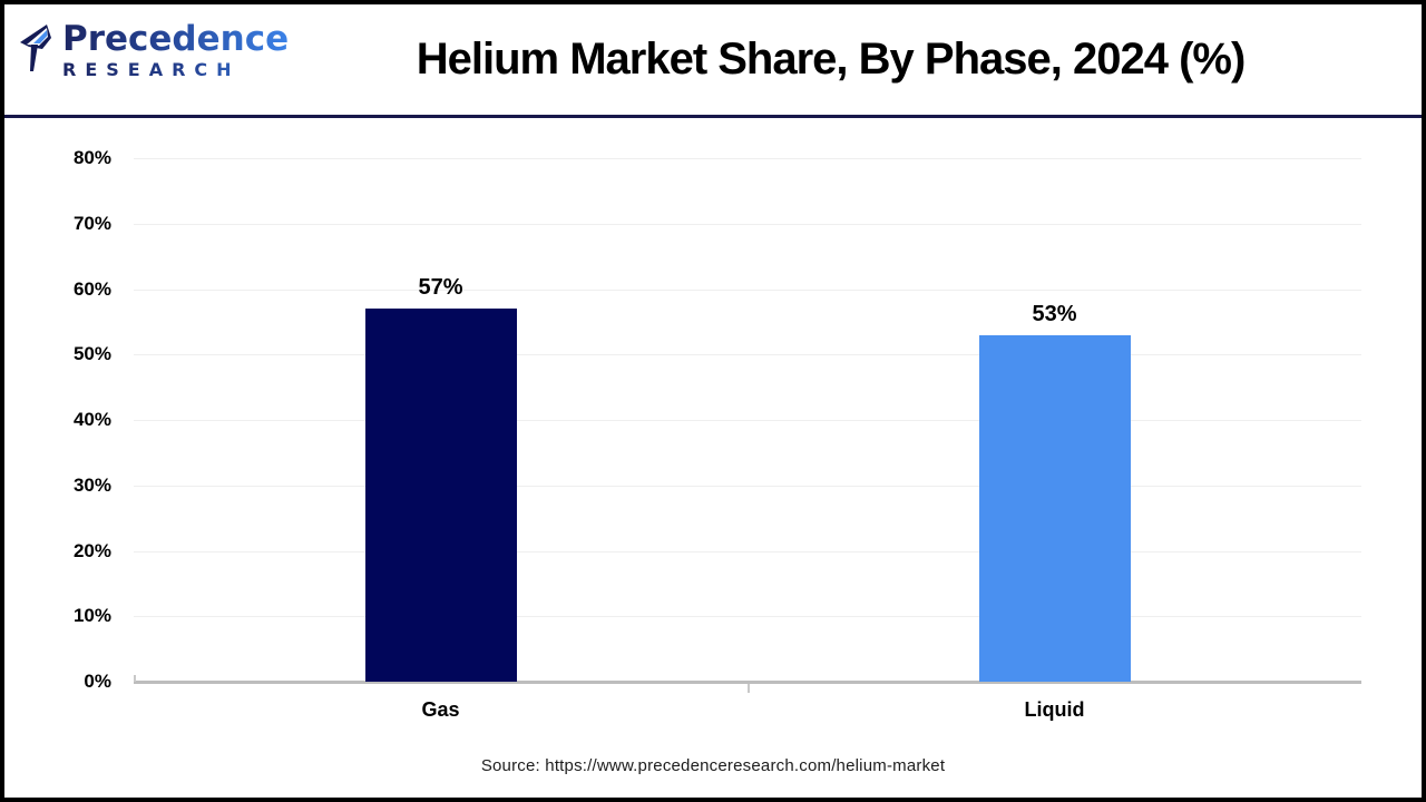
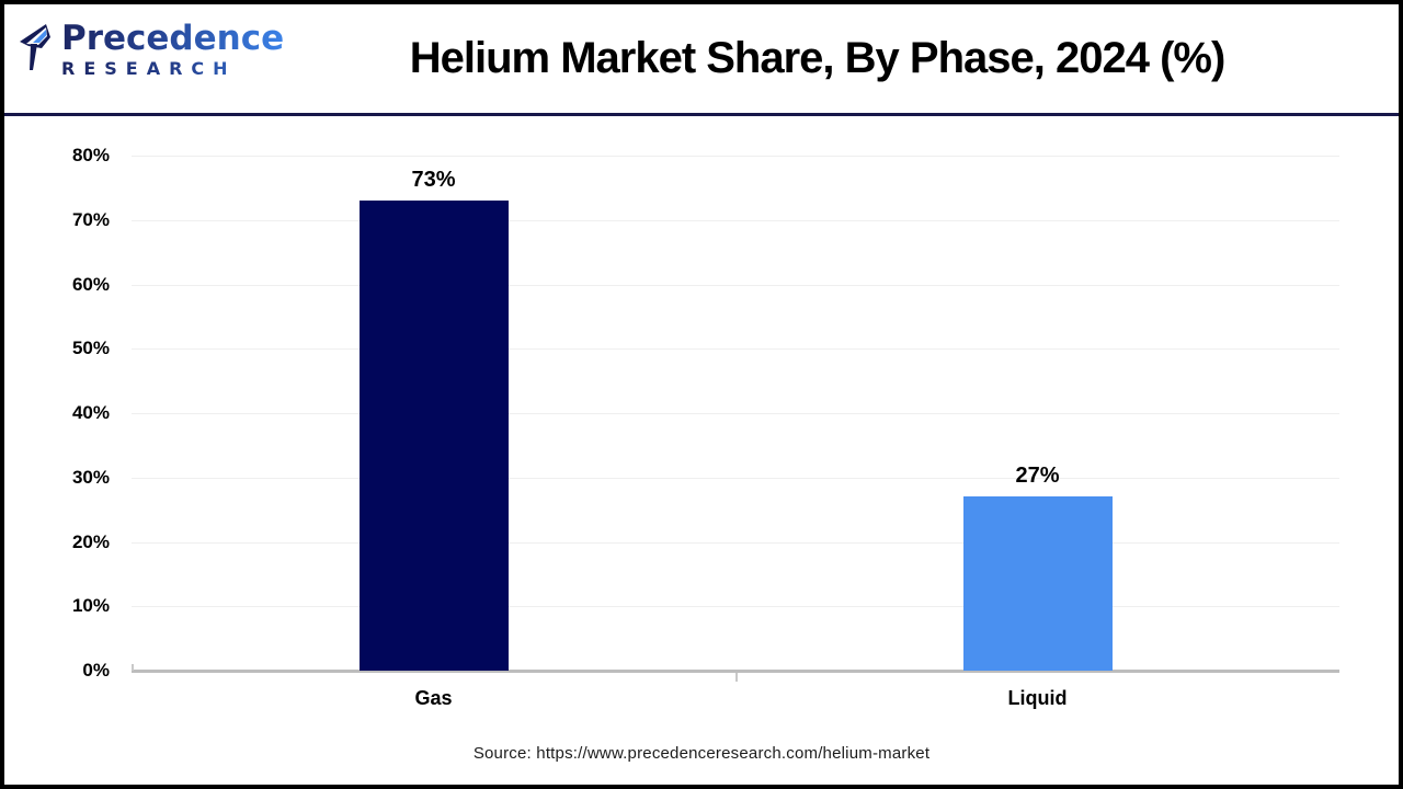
Gas: 57% -> 73%
Liquid: 53% -> 27%
